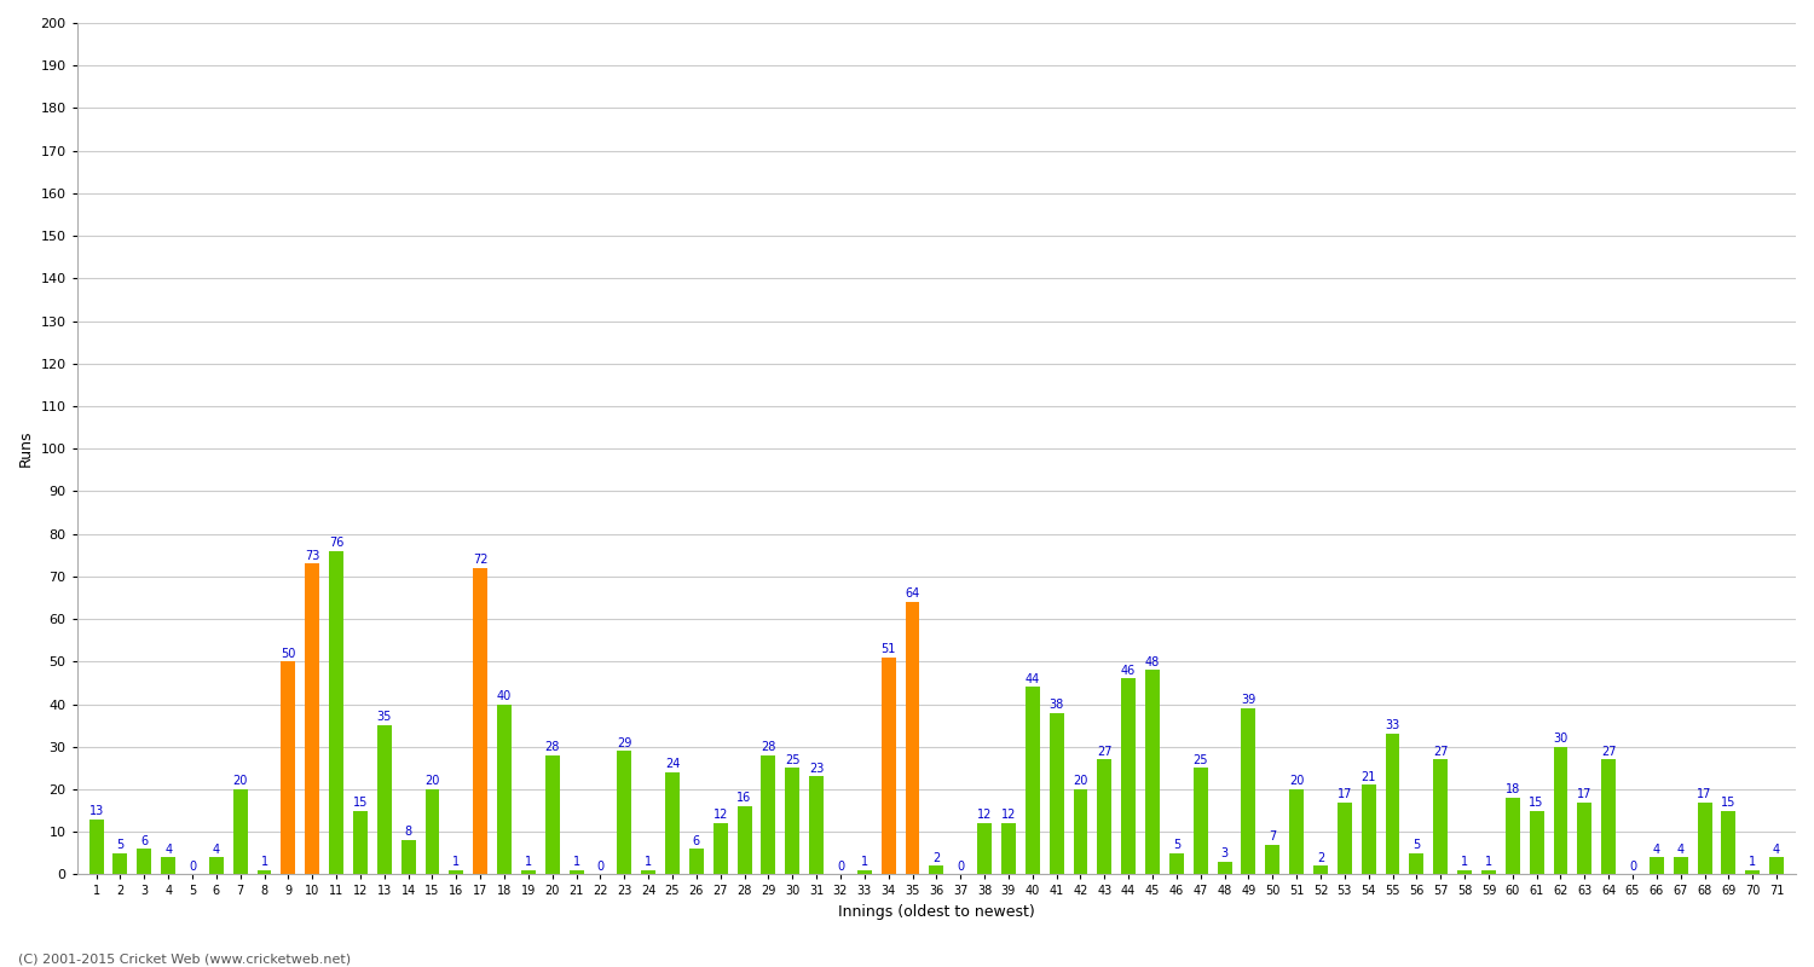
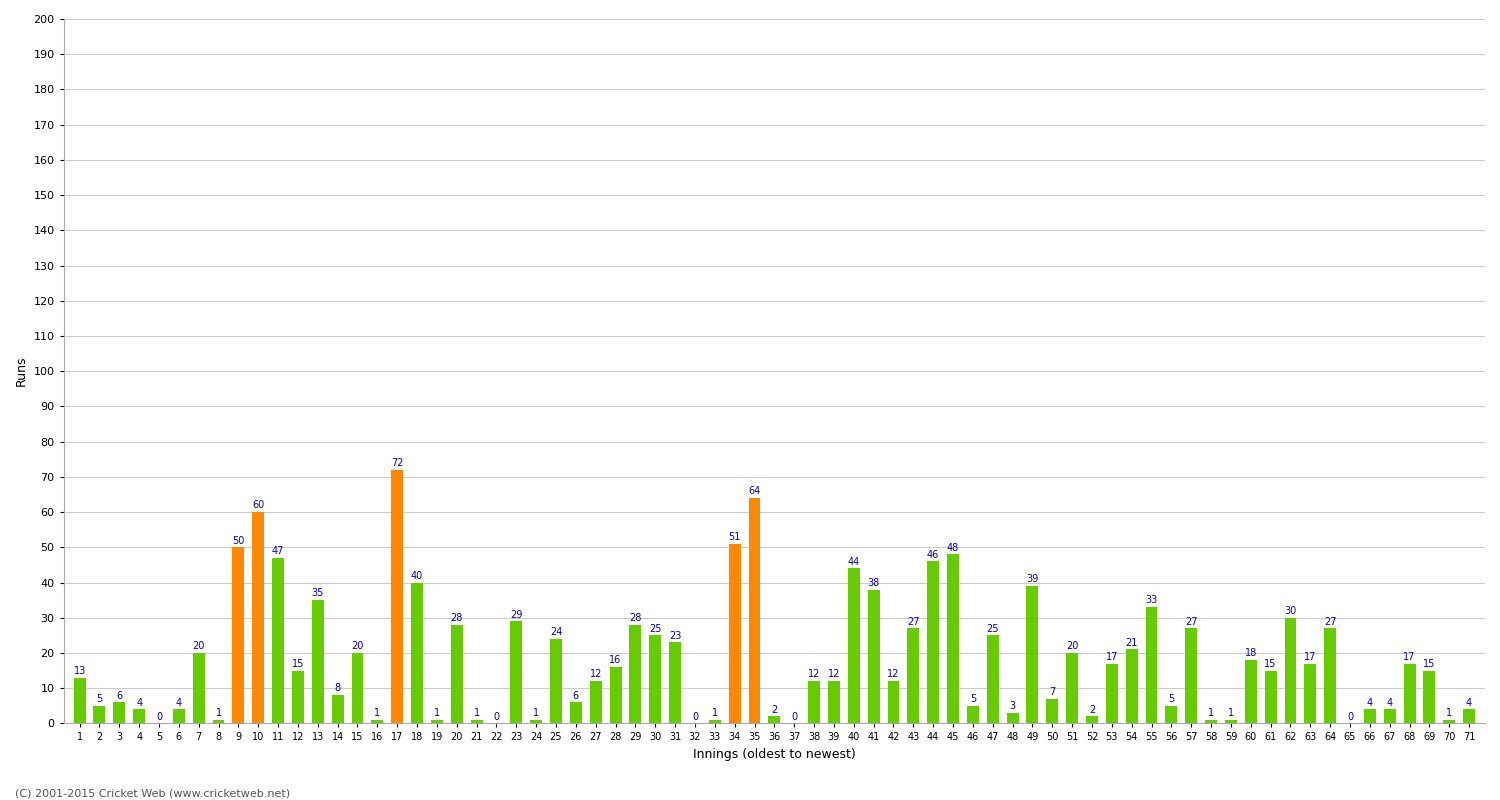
10: 73 -> 60
11: 76 -> 47
42: 20 -> 12
